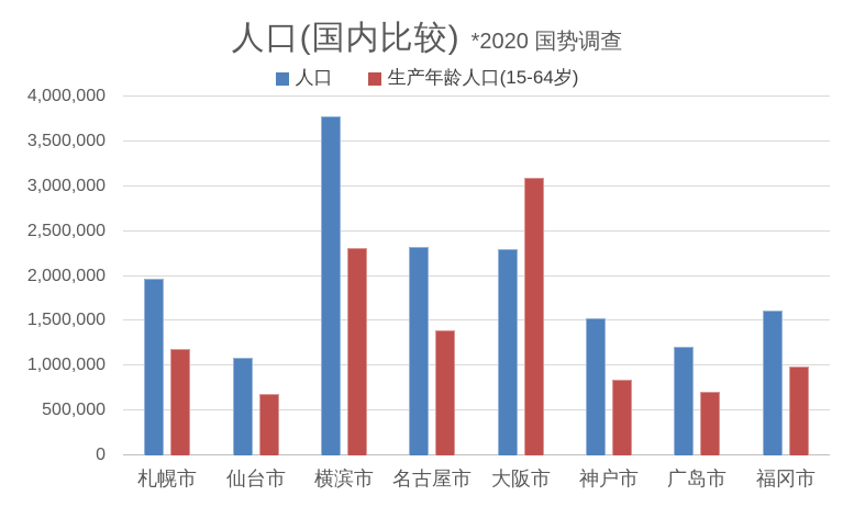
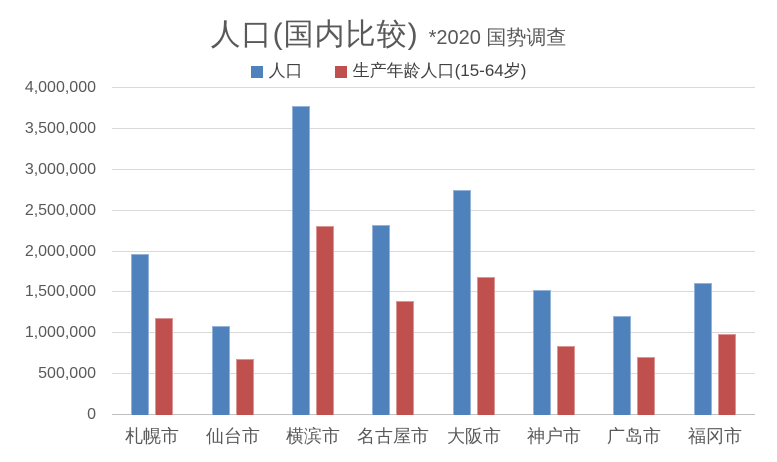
人口/大阪市: 2300000 -> 2800000
生产年龄人口(15-64岁)/大阪市: 3100000 -> 1700000
